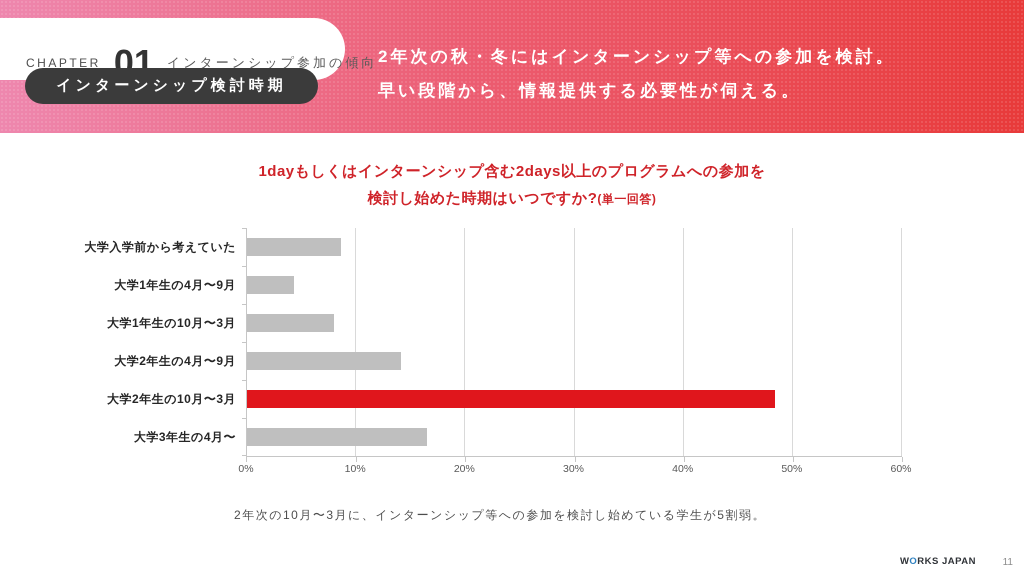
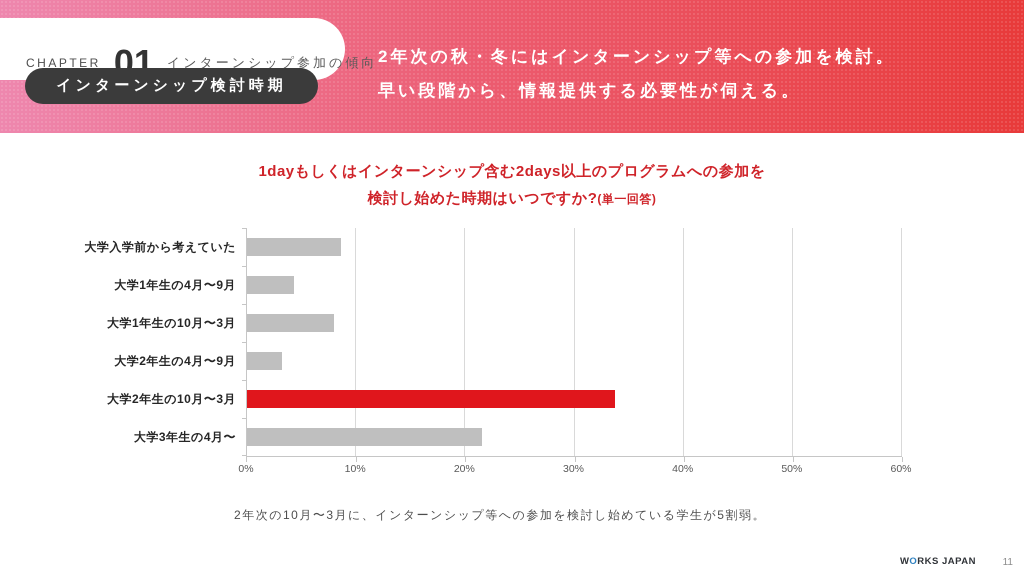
大学2年生の4月〜9月: 14.1% -> 3.2%
大学2年生の10月〜3月: 48.4% -> 33.7%
大学3年生の4月〜: 16.5% -> 21.5%
